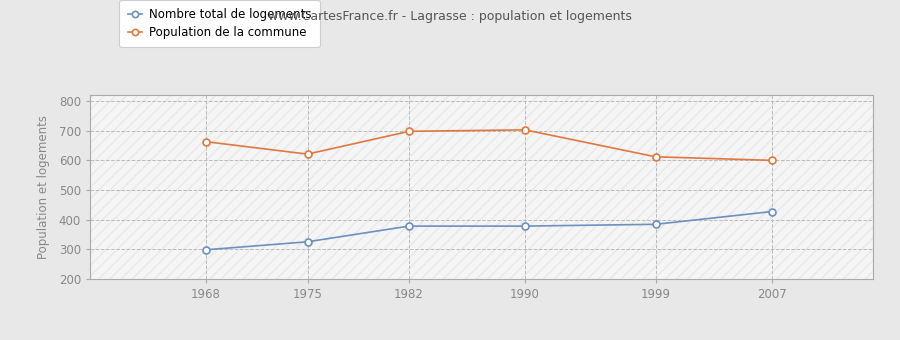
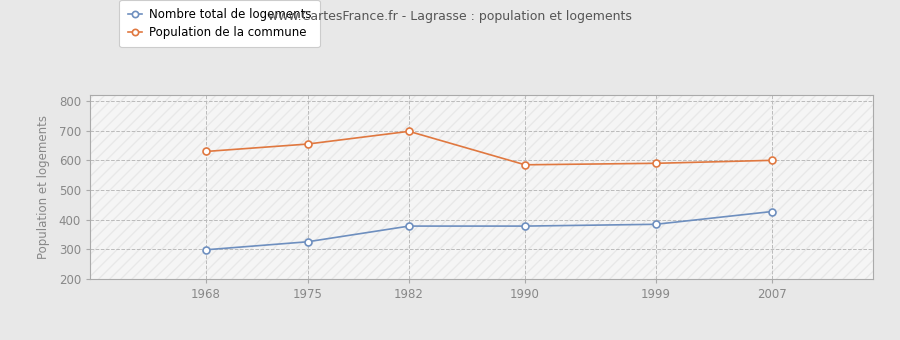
Population de la commune/1968: 663 -> 630
Population de la commune/1975: 621 -> 655
Population de la commune/1990: 703 -> 585
Population de la commune/1999: 612 -> 590
